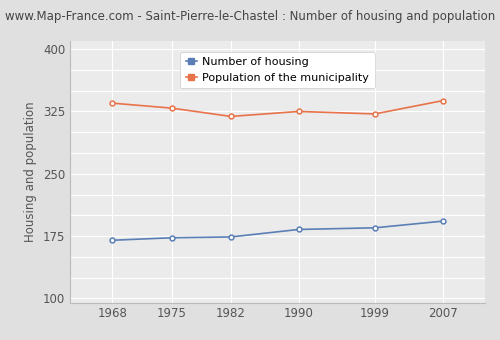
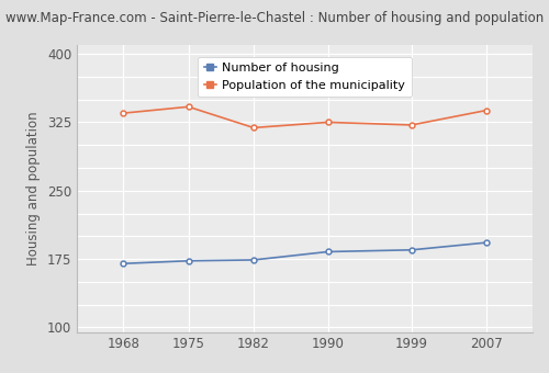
Population of the municipality/1975: 329 -> 342
